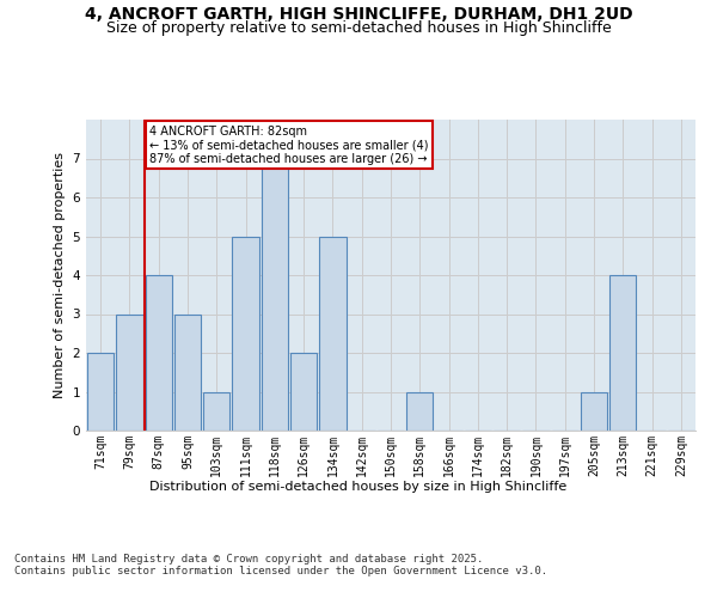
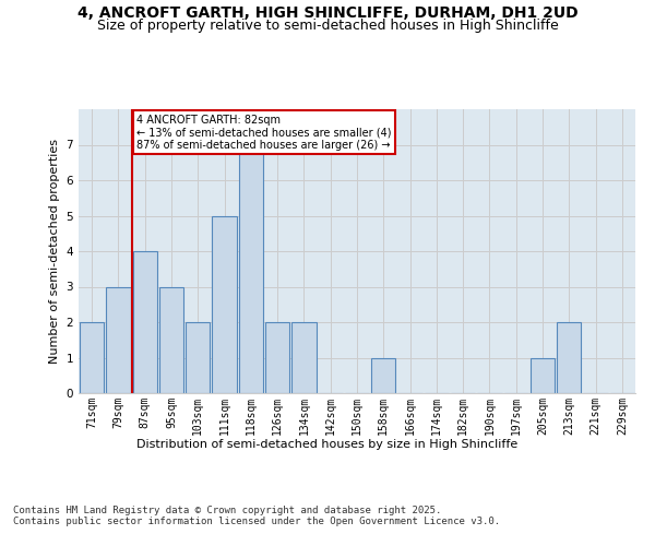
103sqm: 1 -> 2
134sqm: 5 -> 2
213sqm: 4 -> 2
